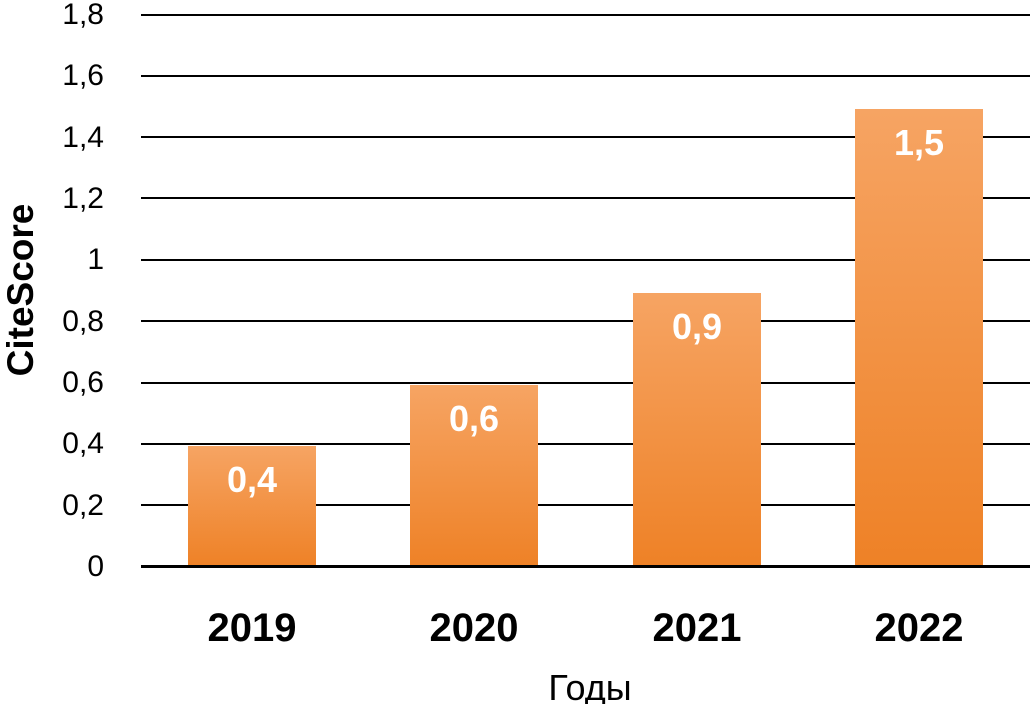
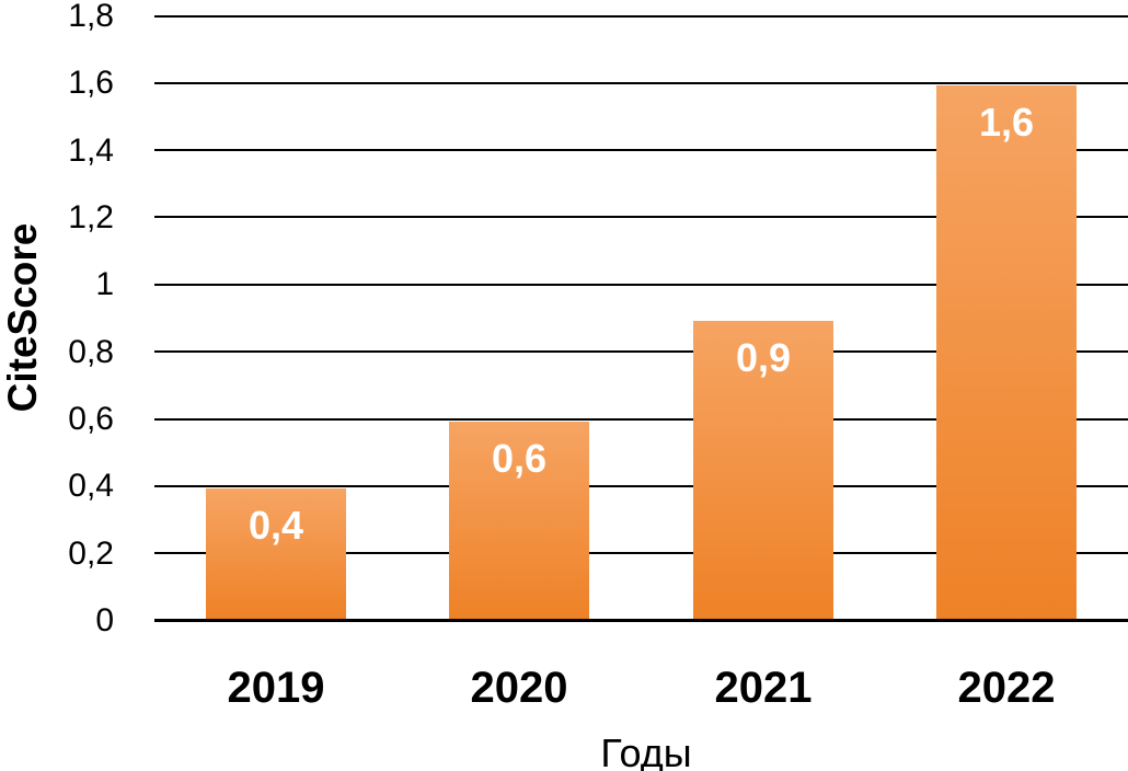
2022: 1,5 -> 1,6
